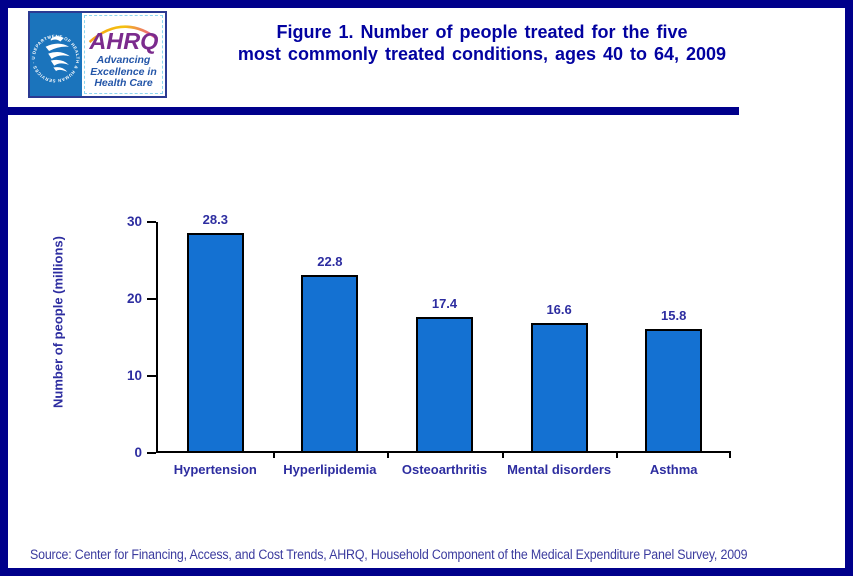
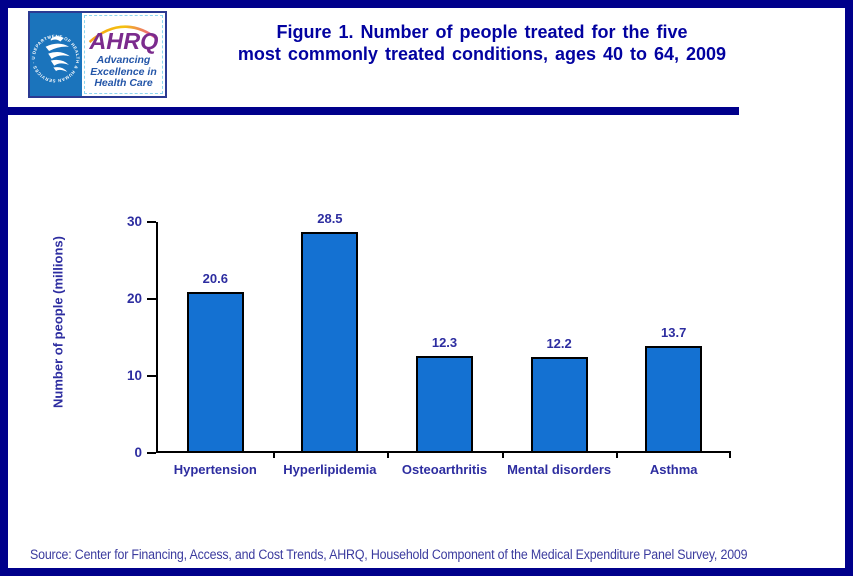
Hypertension: 28.3 -> 20.6
Hyperlipidemia: 22.8 -> 28.5
Osteoarthritis: 17.4 -> 12.3
Mental disorders: 16.6 -> 12.2
Asthma: 15.8 -> 13.7
